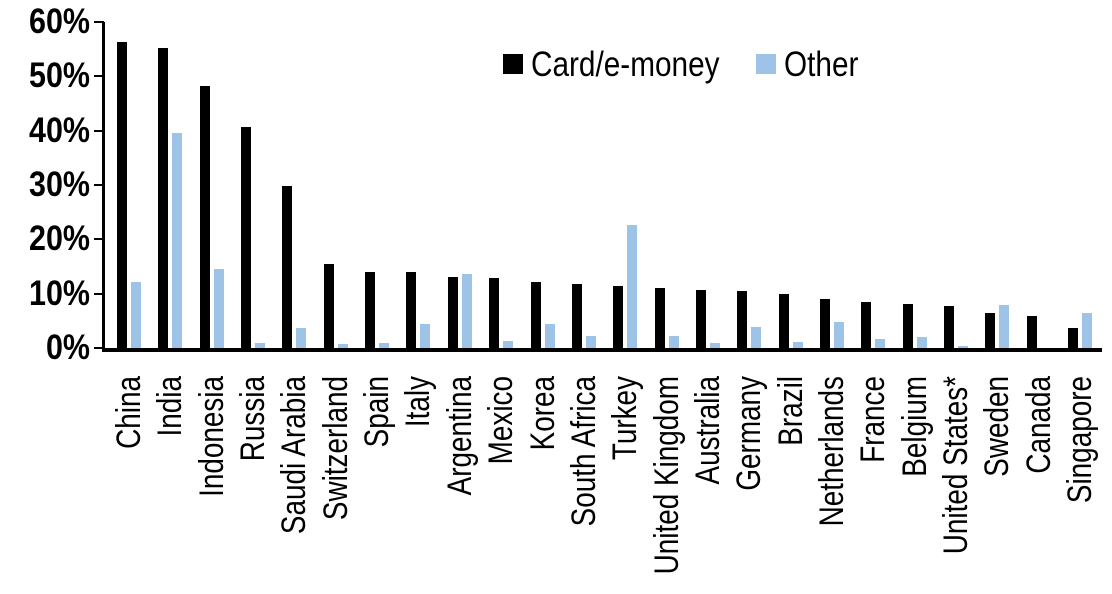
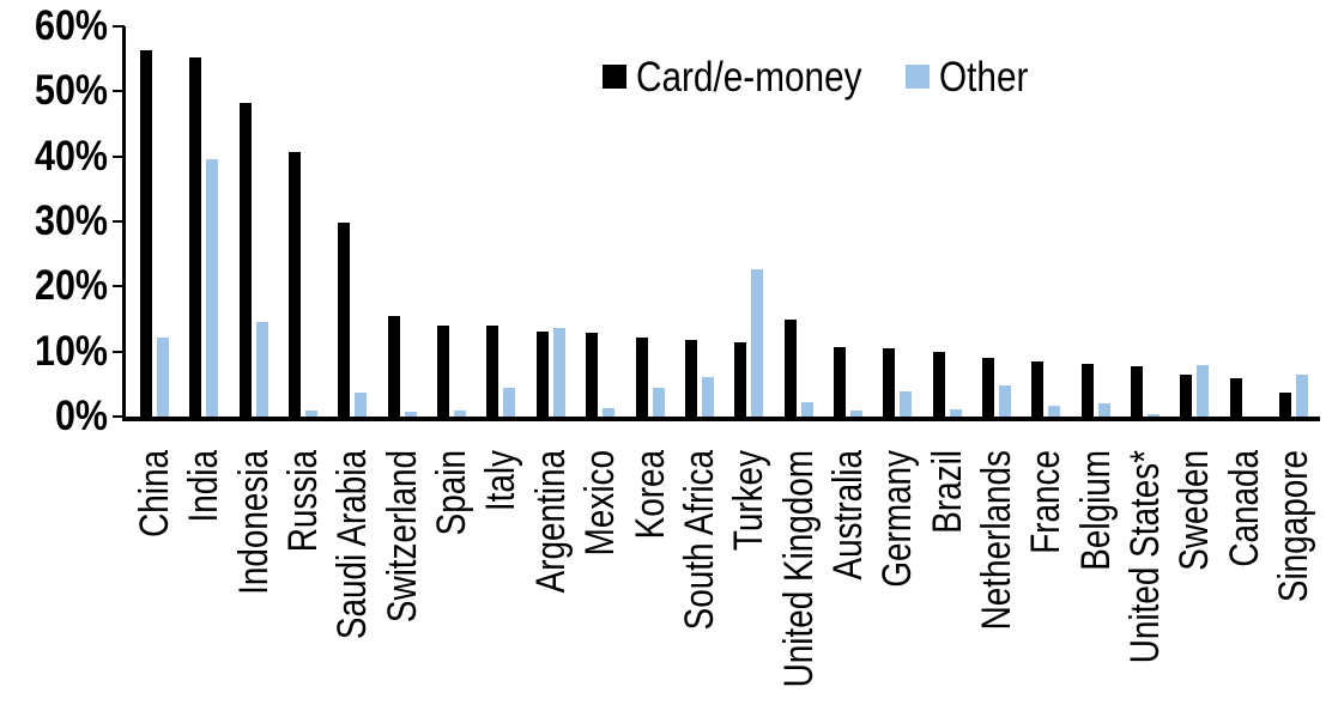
Other/South Africa: 2% -> 6%
Card/e-money/United Kingdom: 11% -> 15%
